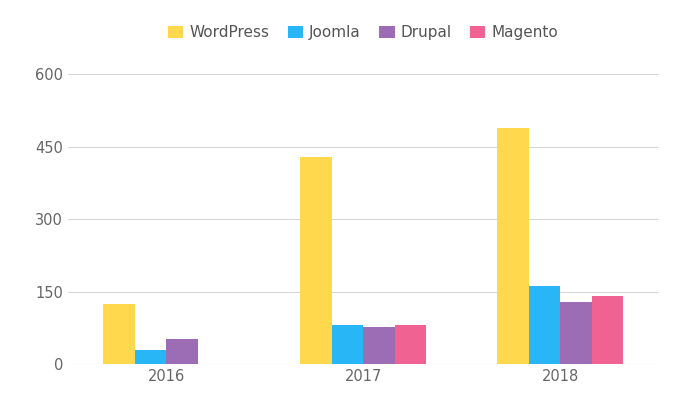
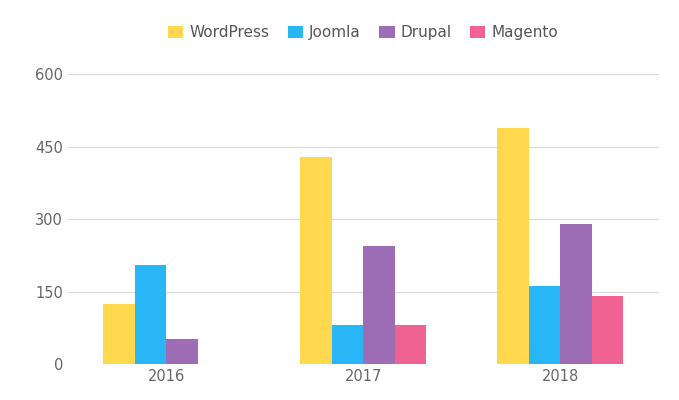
Joomla/2016: 28 -> 205
Drupal/2017: 76 -> 245
Drupal/2018: 128 -> 290
